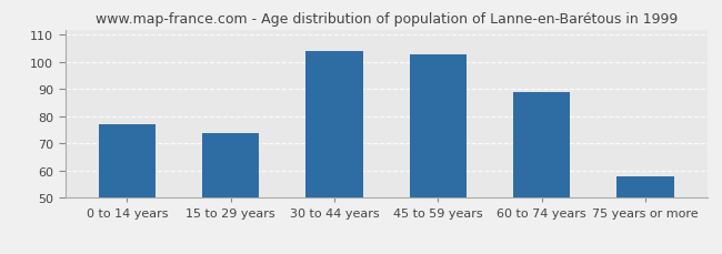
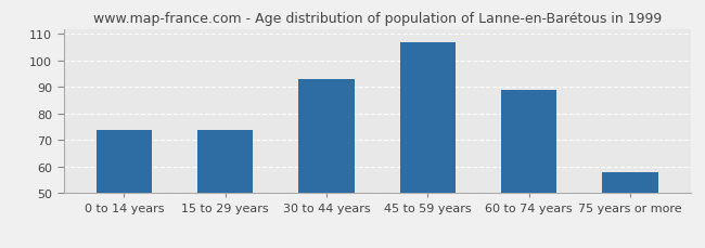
0 to 14 years: 77 -> 74
30 to 44 years: 104 -> 93
45 to 59 years: 103 -> 107
